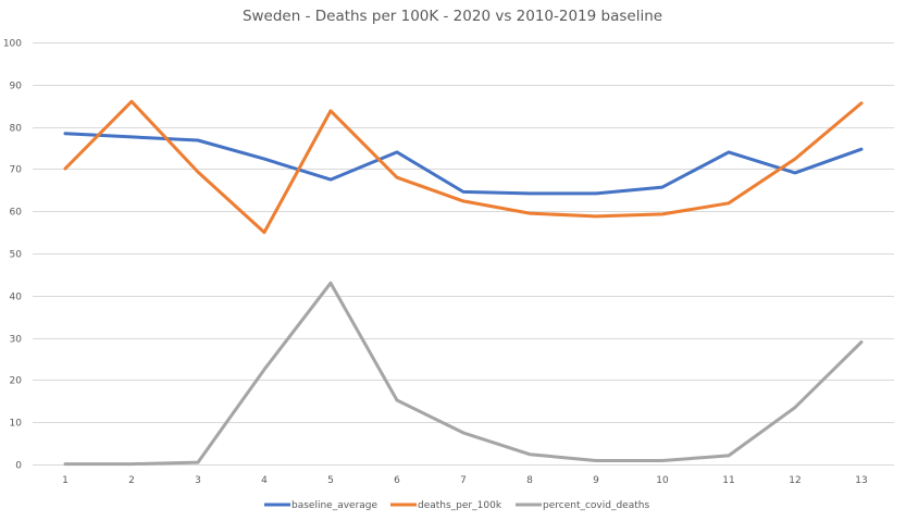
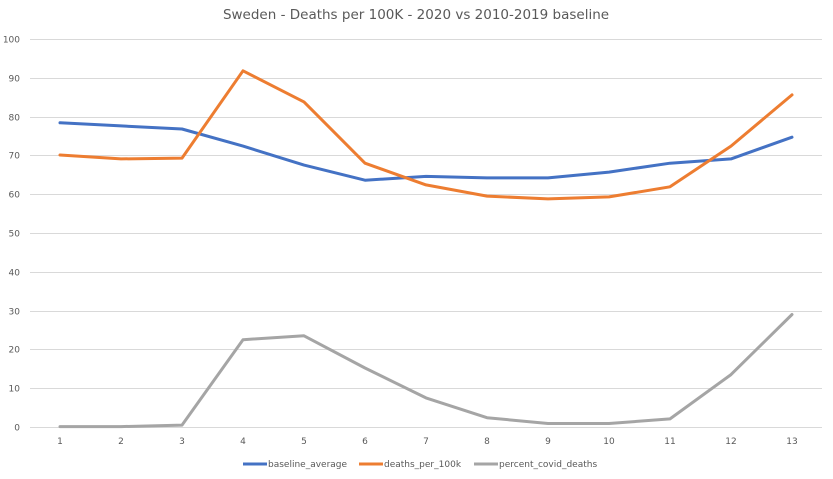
deaths_per_100k/2: 86 -> 69
deaths_per_100k/4: 55 -> 92
percent_covid_deaths/5: 43 -> 24
baseline_average/6: 74 -> 64
baseline_average/11: 74 -> 68
